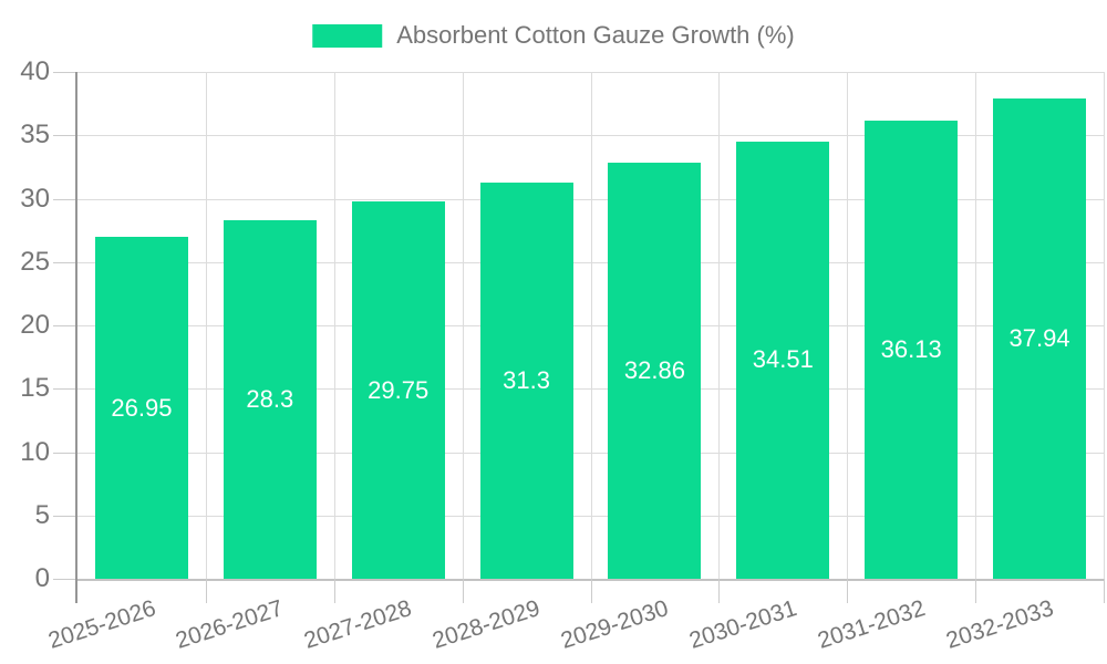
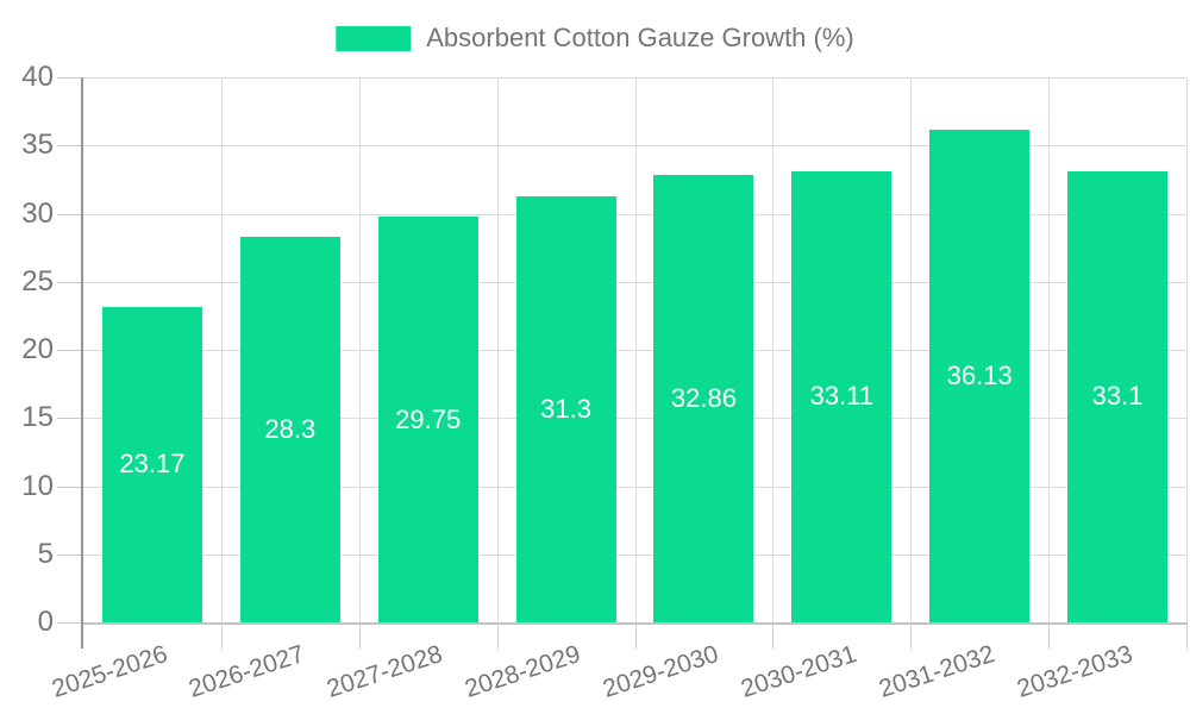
2025-2026: 26.95 -> 23.17
2030-2031: 34.51 -> 33.11
2032-2033: 37.94 -> 33.1
